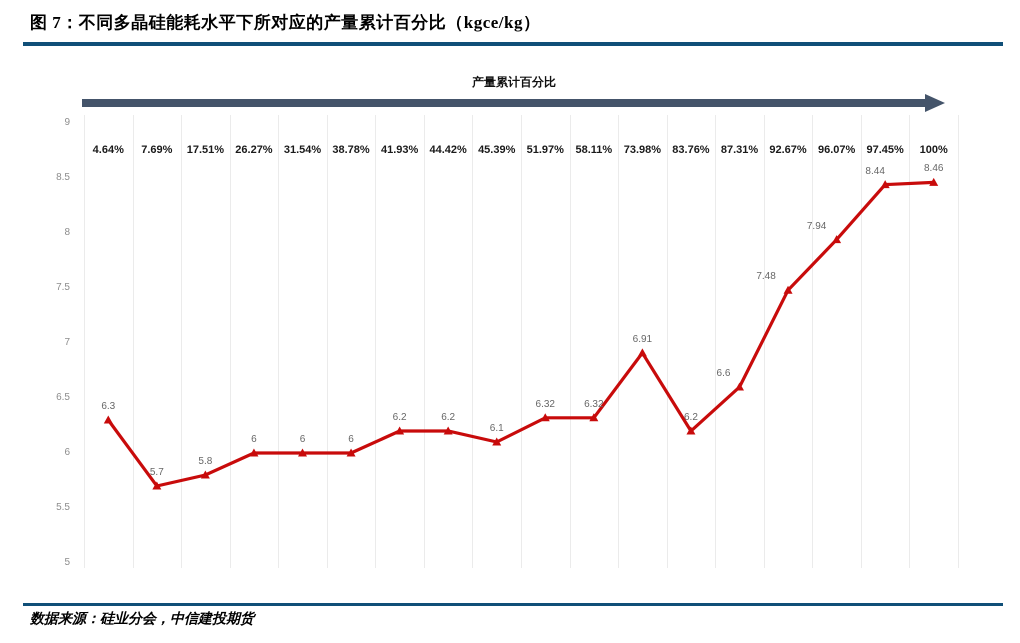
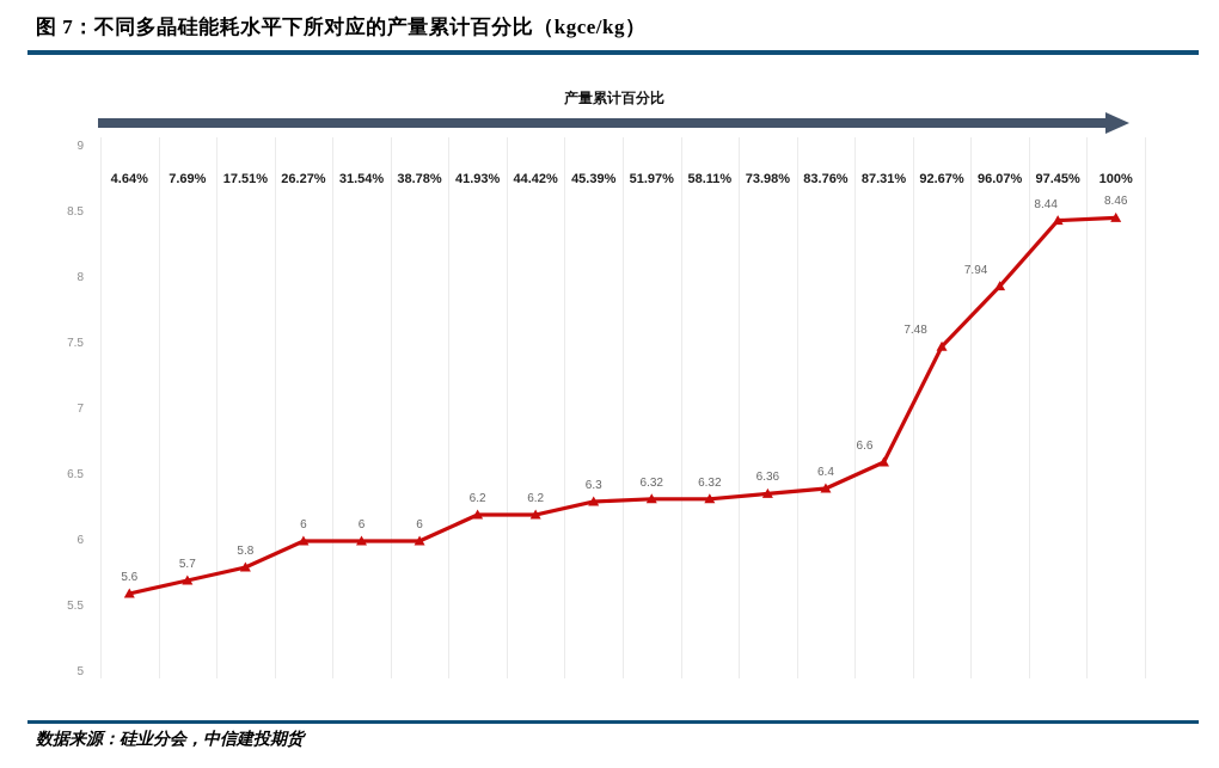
4.64%: 6.3 -> 5.6
45.39%: 6.1 -> 6.3
73.98%: 6.91 -> 6.36
83.76%: 6.2 -> 6.4
